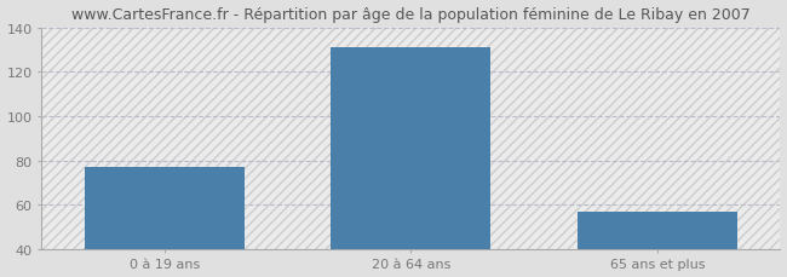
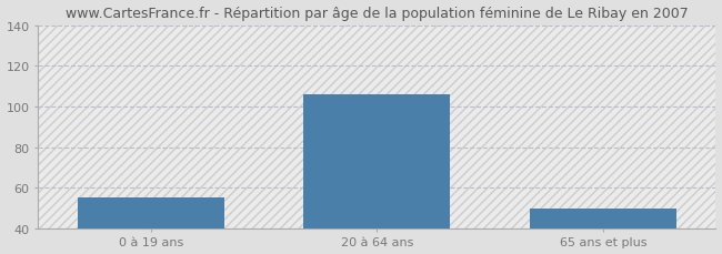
0 à 19 ans: 77 -> 55
20 à 64 ans: 131 -> 106
65 ans et plus: 57 -> 50
